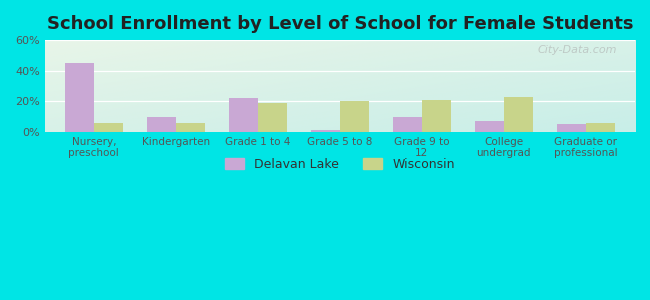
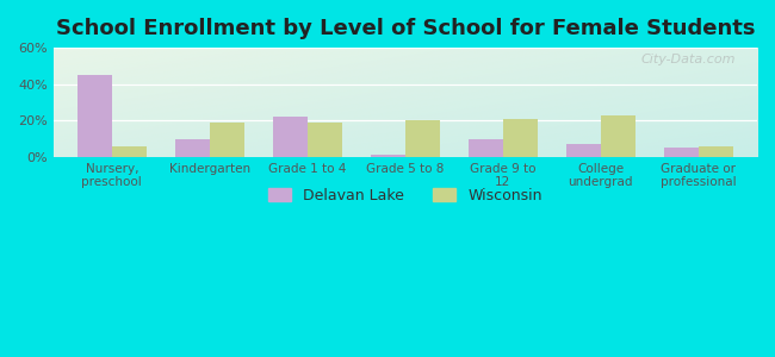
Wisconsin/Kindergarten: 6% -> 19%
